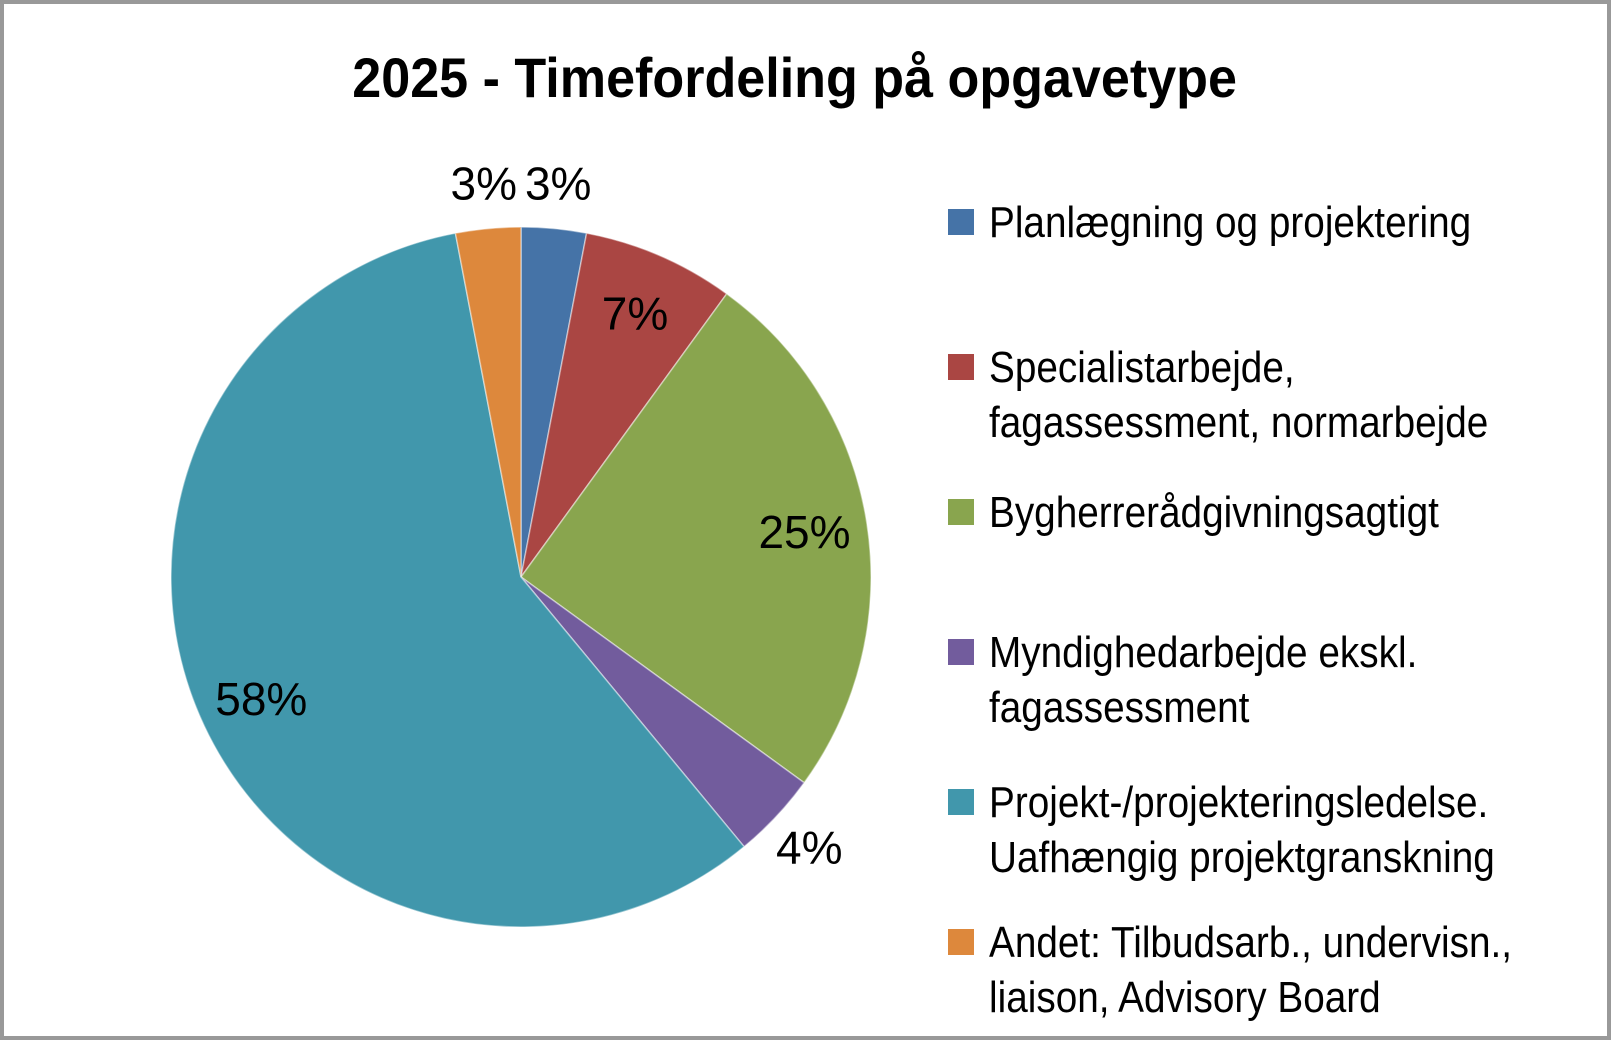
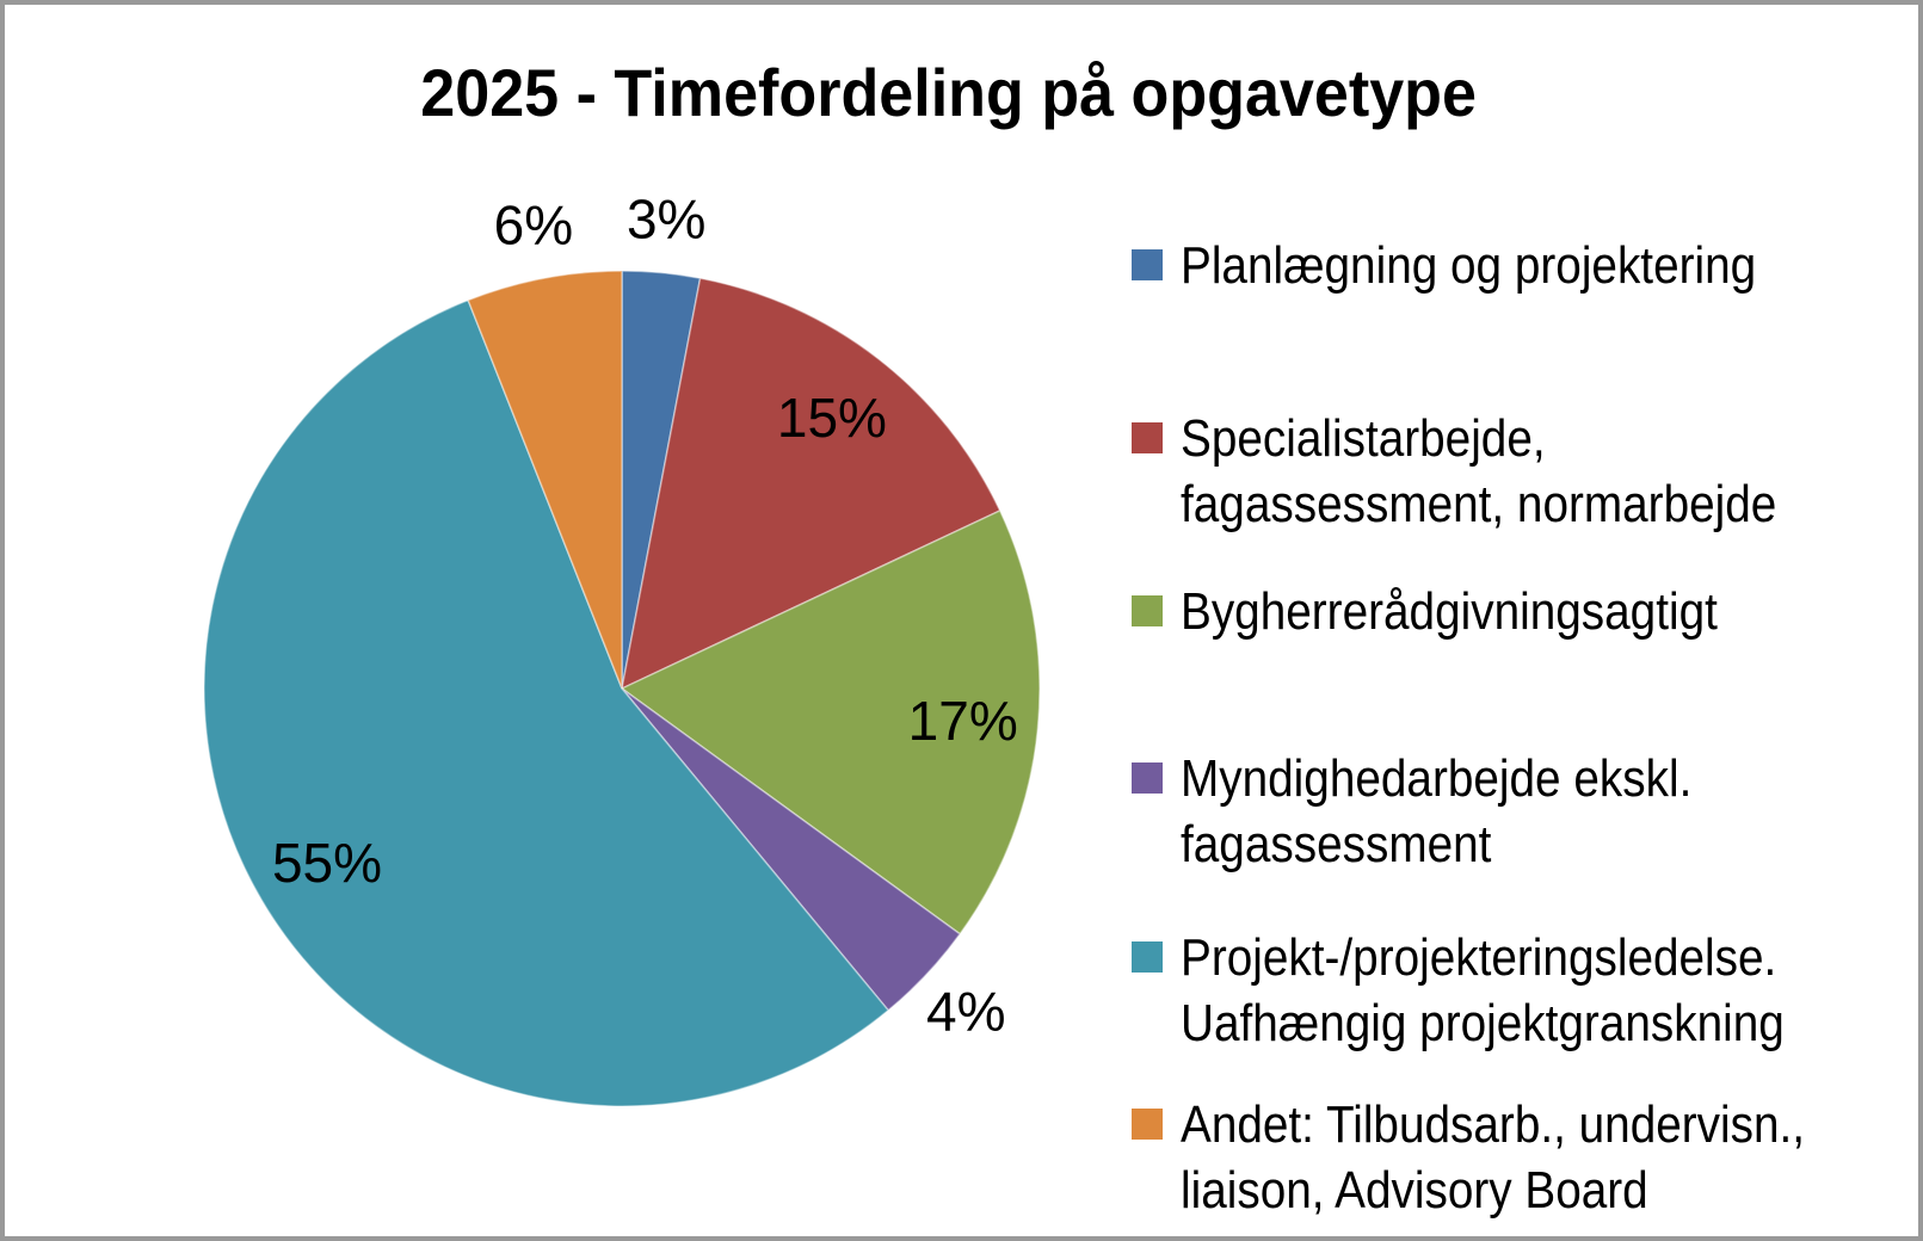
Specialistarbejde, fagassessment, normarbejde: 7% -> 15%
Bygherrerådgivningsagtigt: 25% -> 17%
Projekt-/projekteringsledelse. Uafhængig projektgranskning: 58% -> 55%
Andet: Tilbudsarb., undervisn., liaison, Advisory Board: 3% -> 6%
